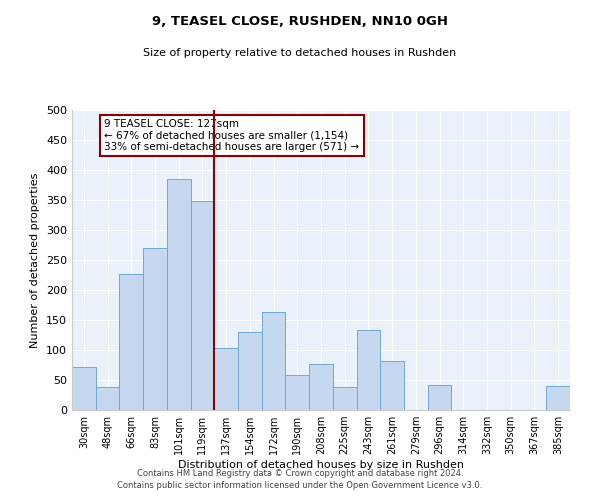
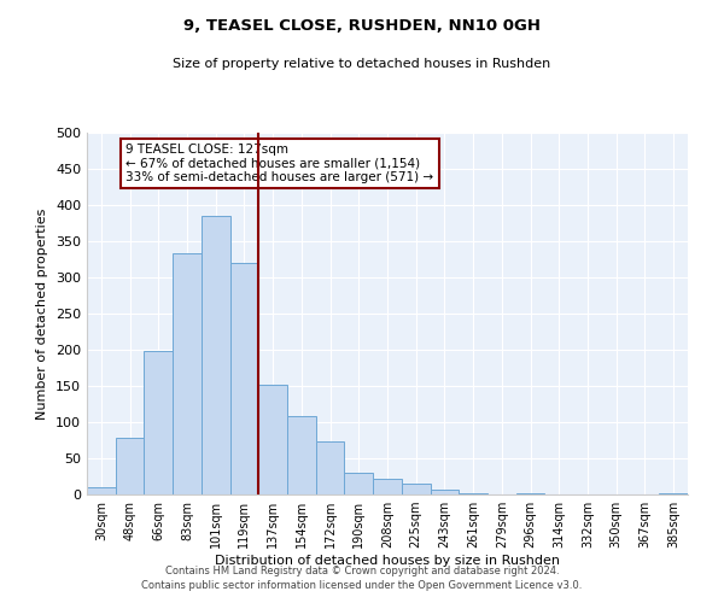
30sqm: 72 -> 10
48sqm: 38 -> 78
66sqm: 226 -> 198
83sqm: 270 -> 333
119sqm: 348 -> 320
137sqm: 104 -> 152
154sqm: 130 -> 108
172sqm: 164 -> 73
190sqm: 58 -> 30
208sqm: 76 -> 22
225sqm: 38 -> 15
243sqm: 134 -> 7
261sqm: 82 -> 2
296sqm: 42 -> 1
385sqm: 40 -> 1
